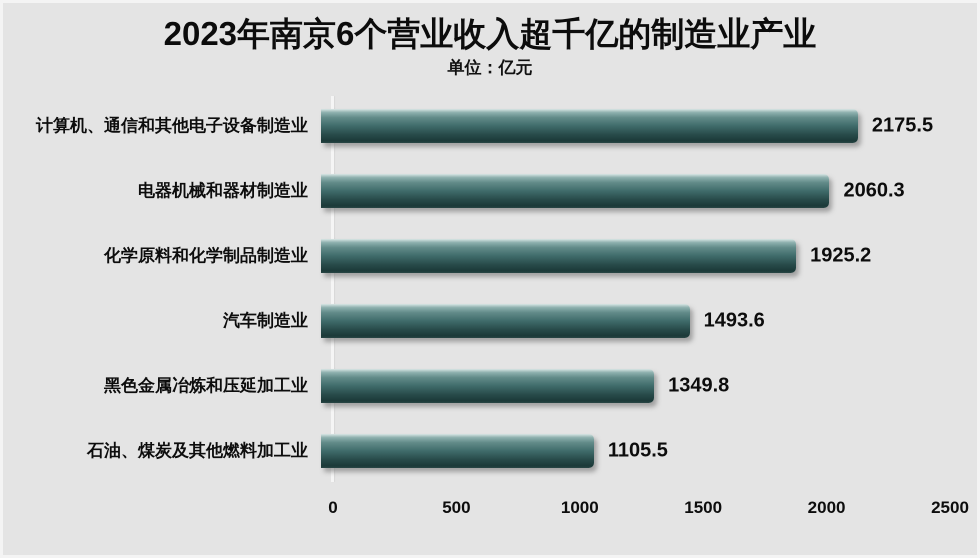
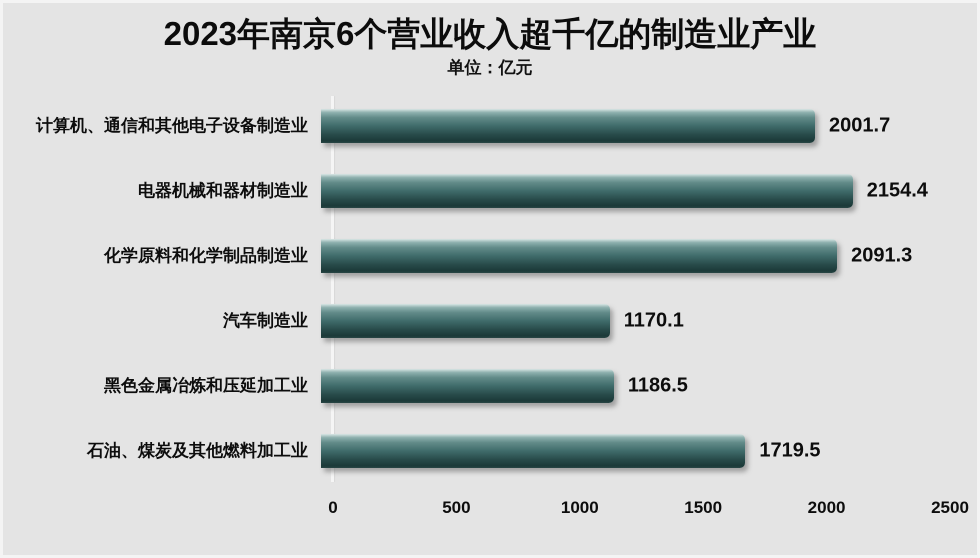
计算机、通信和其他电子设备制造业: 2175.5 -> 2001.7
电器机械和器材制造业: 2060.3 -> 2154.4
化学原料和化学制品制造业: 1925.2 -> 2091.3
汽车制造业: 1493.6 -> 1170.1
黑色金属冶炼和压延加工业: 1349.8 -> 1186.5
石油、煤炭及其他燃料加工业: 1105.5 -> 1719.5
